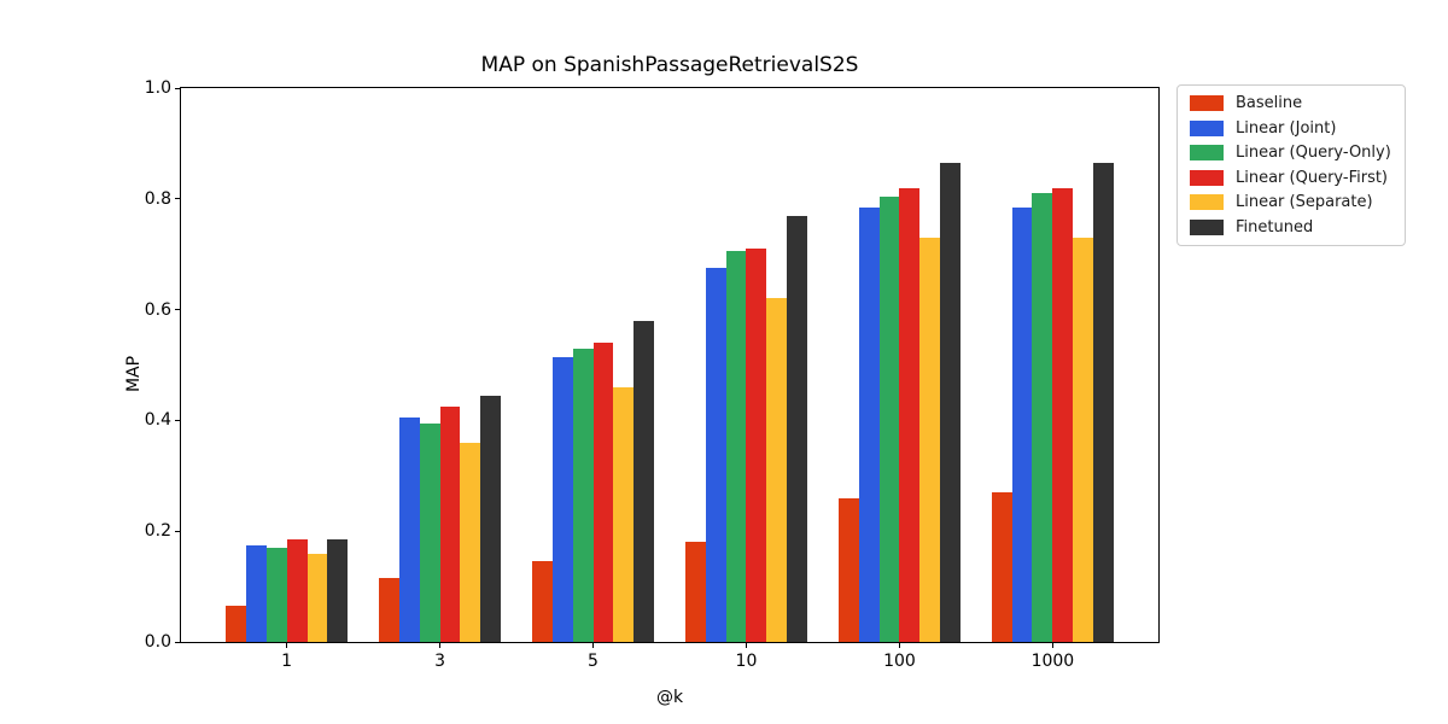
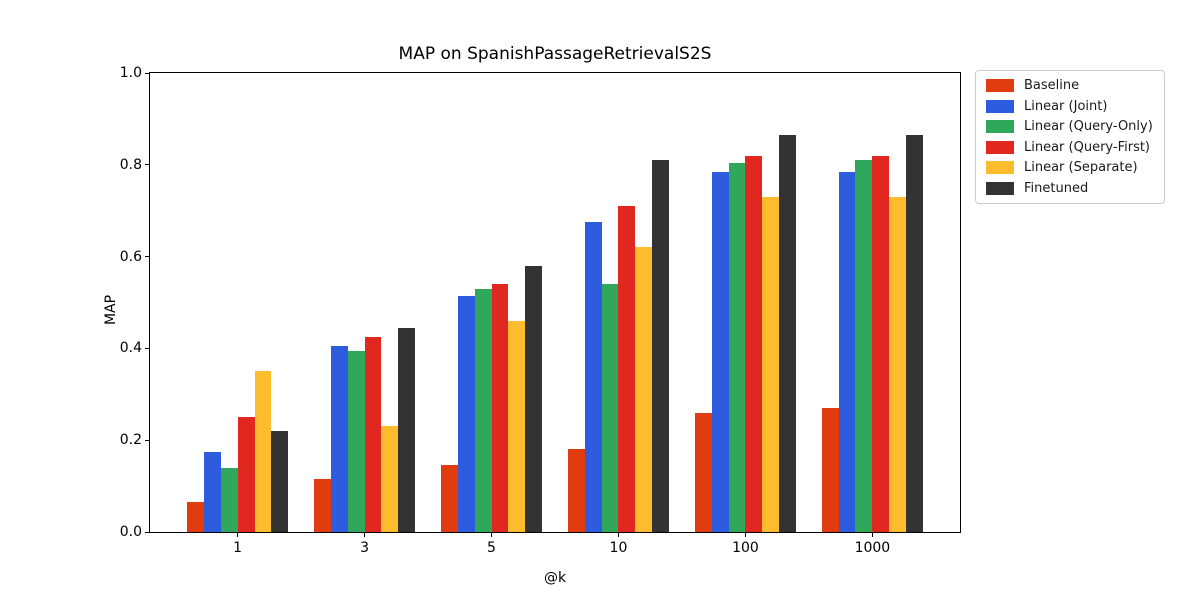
Linear (Query-Only)/1: 0.17 -> 0.14
Linear (Query-First)/1: 0.18 -> 0.25
Linear (Separate)/1: 0.16 -> 0.35
Finetuned/1: 0.18 -> 0.22
Linear (Separate)/3: 0.36 -> 0.23
Linear (Query-Only)/10: 0.70 -> 0.54
Finetuned/10: 0.77 -> 0.81
